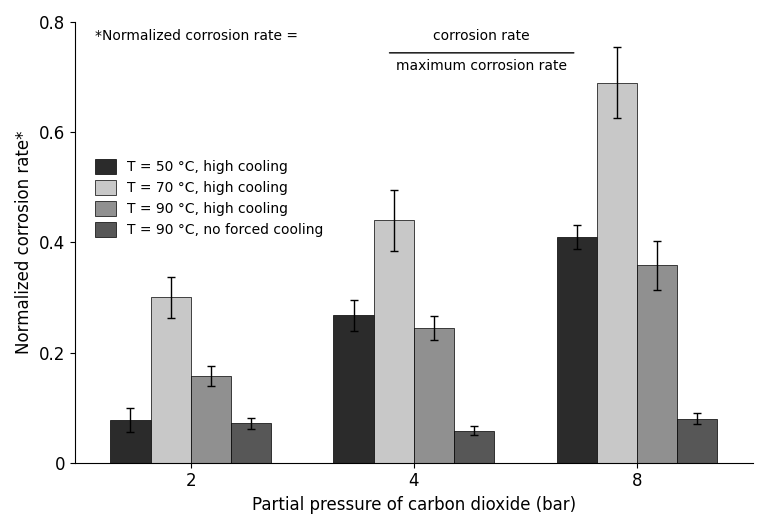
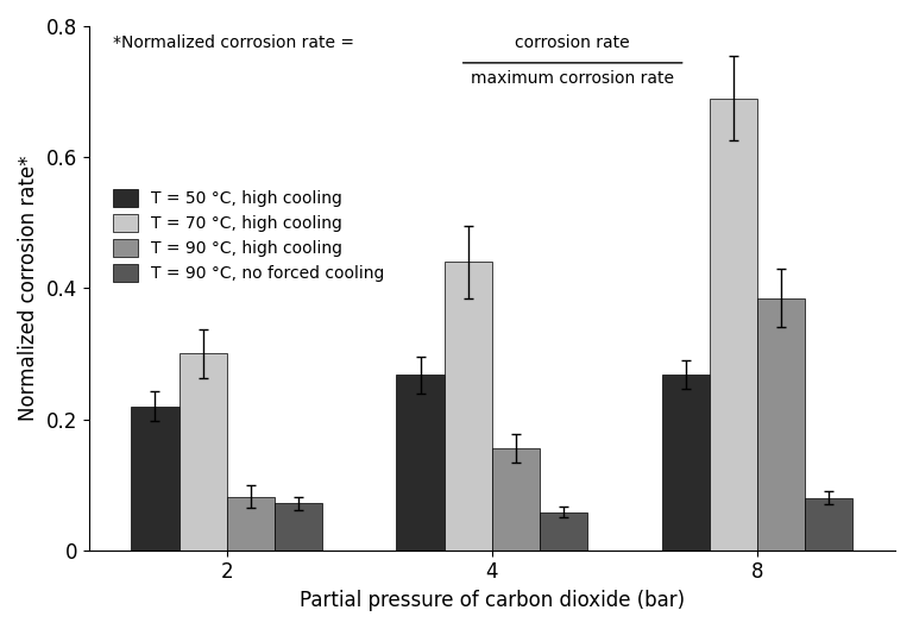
T = 50 °C, high cooling/2: 0.078 -> 0.220
T = 90 °C, high cooling/2: 0.158 -> 0.082
T = 90 °C, high cooling/4: 0.244 -> 0.155
T = 50 °C, high cooling/8: 0.410 -> 0.268
T = 90 °C, high cooling/8: 0.358 -> 0.385
